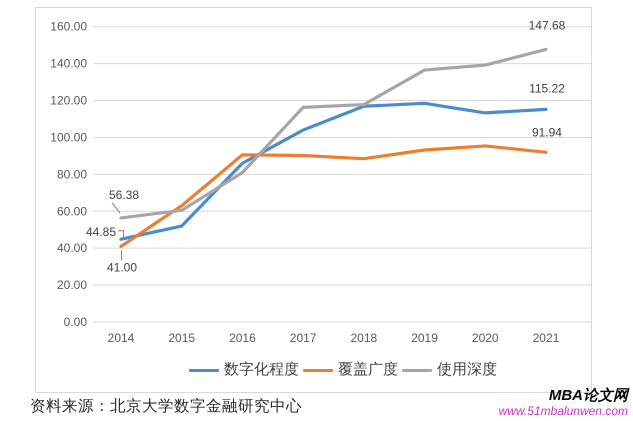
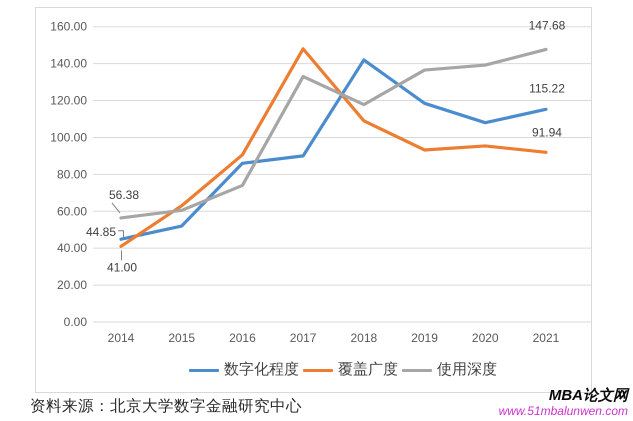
使用深度/2016: 81 -> 74
数字化程度/2017: 104 -> 90
覆盖广度/2017: 90 -> 148
使用深度/2017: 116 -> 133
数字化程度/2018: 117 -> 142
覆盖广度/2018: 88 -> 109
数字化程度/2020: 113 -> 108
